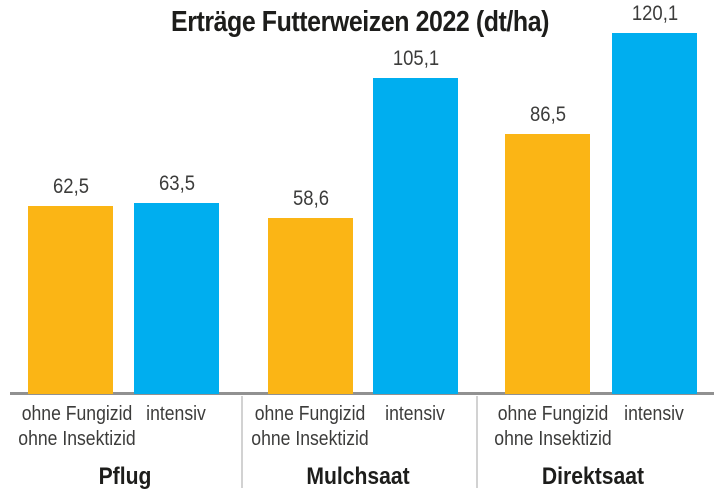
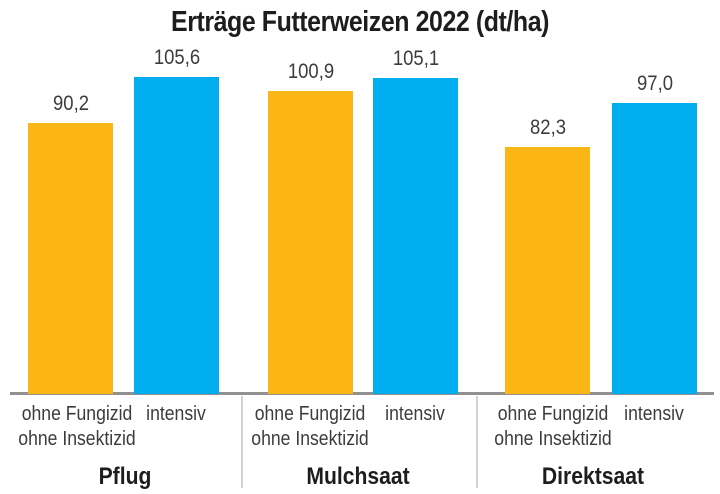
ohne Fungizid ohne Insektizid/Pflug: 62,5 -> 90,2
intensiv/Pflug: 63,5 -> 105,6
ohne Fungizid ohne Insektizid/Mulchsaat: 58,6 -> 100,9
ohne Fungizid ohne Insektizid/Direktsaat: 86,5 -> 82,3
intensiv/Direktsaat: 120,1 -> 97,0
